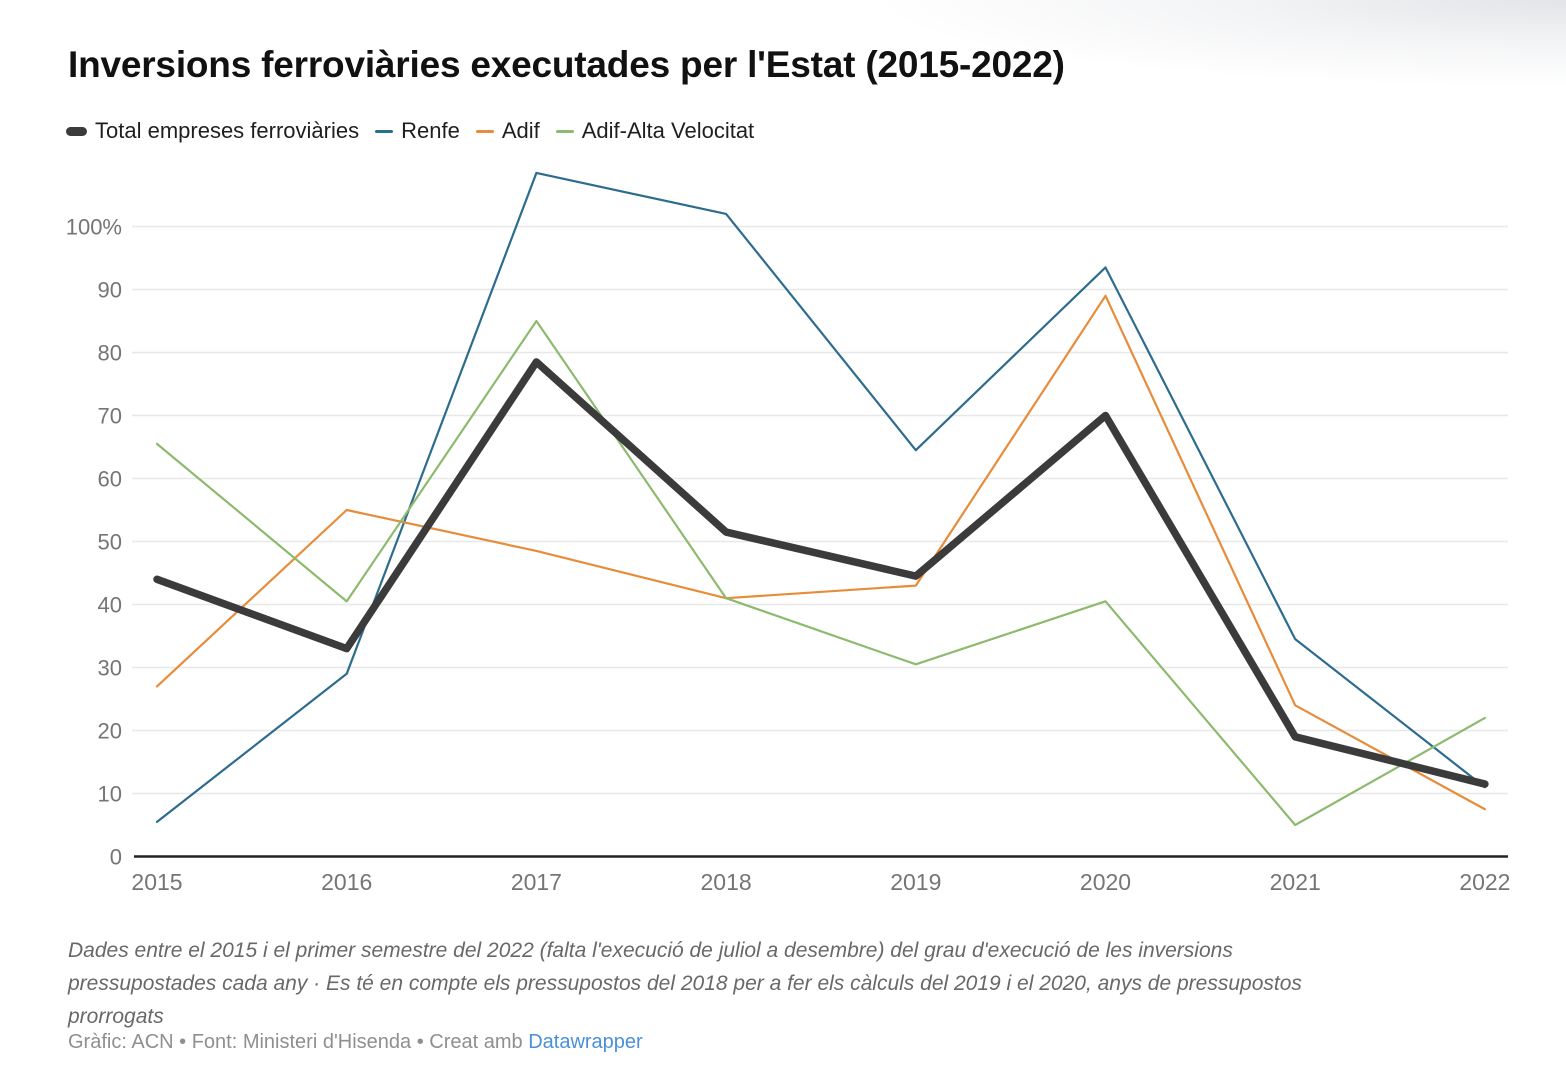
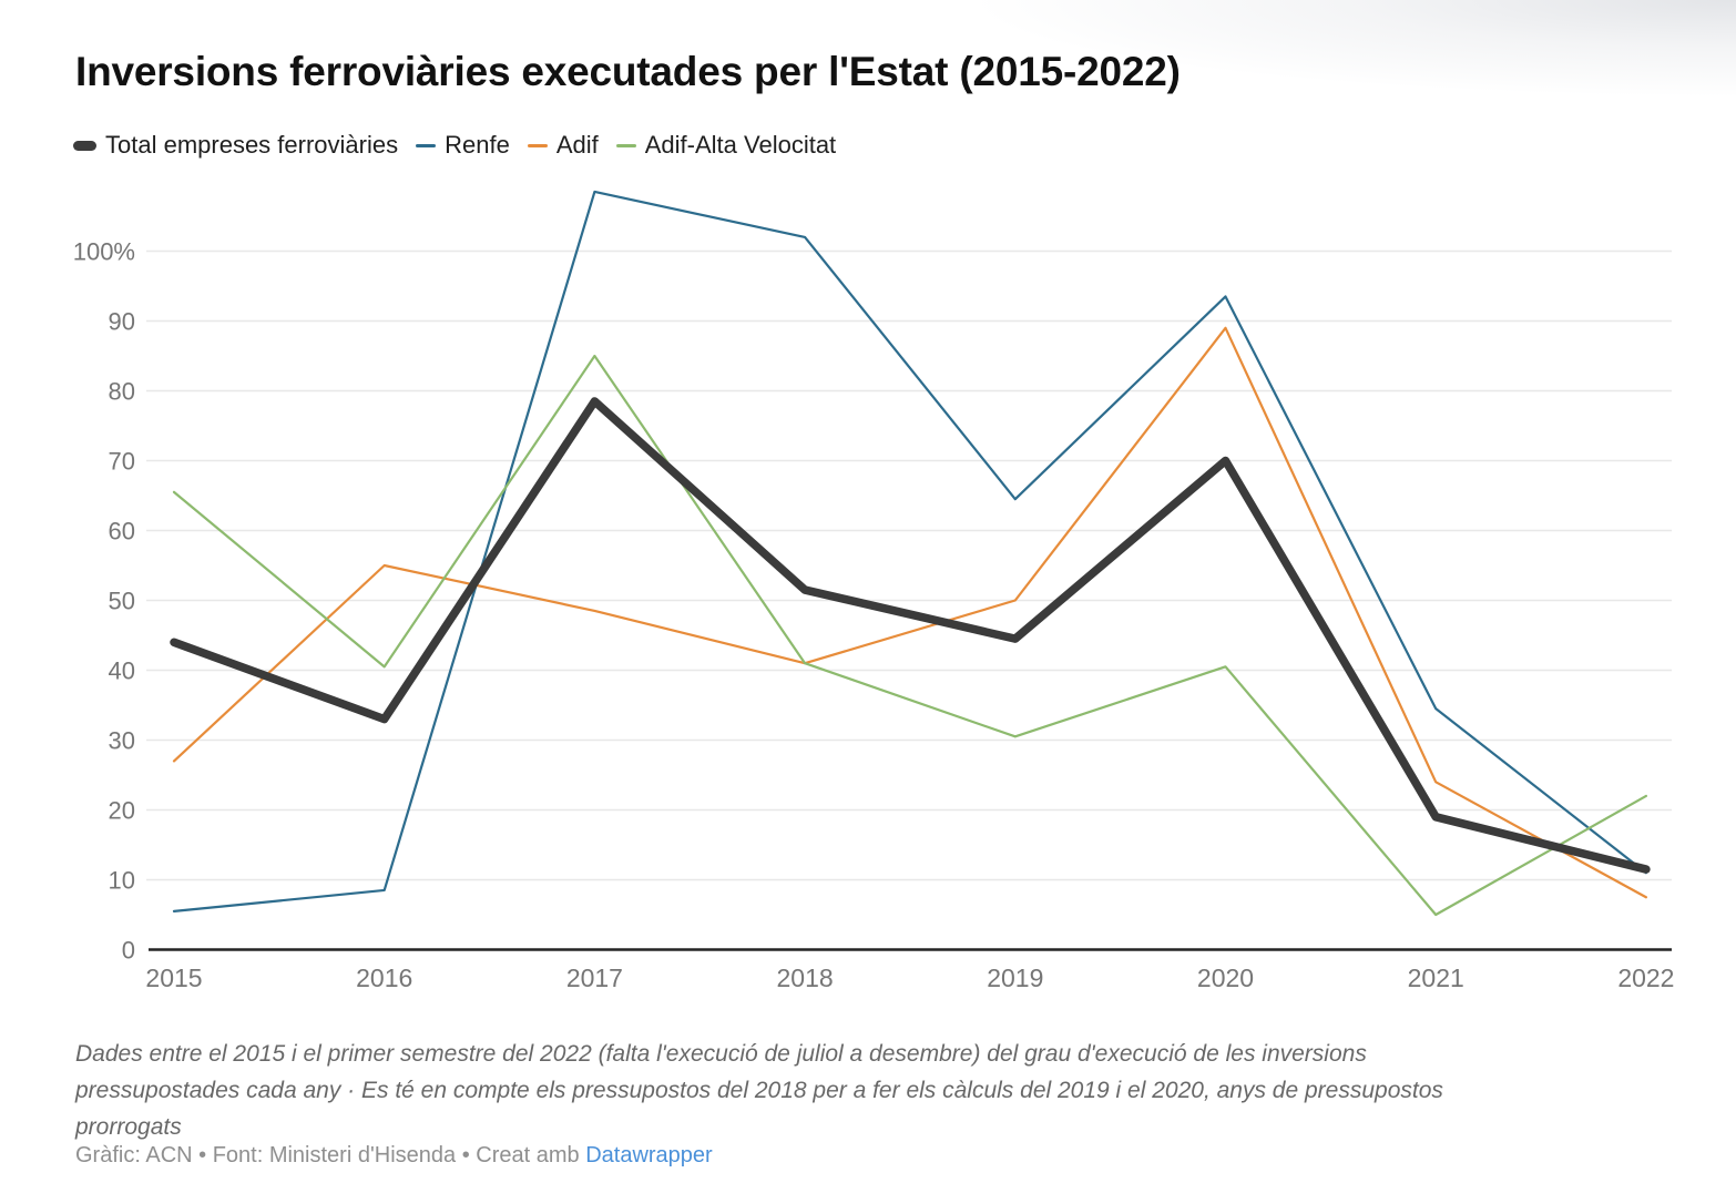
Renfe/2016: 29% -> 8%
Adif/2019: 43% -> 50%
